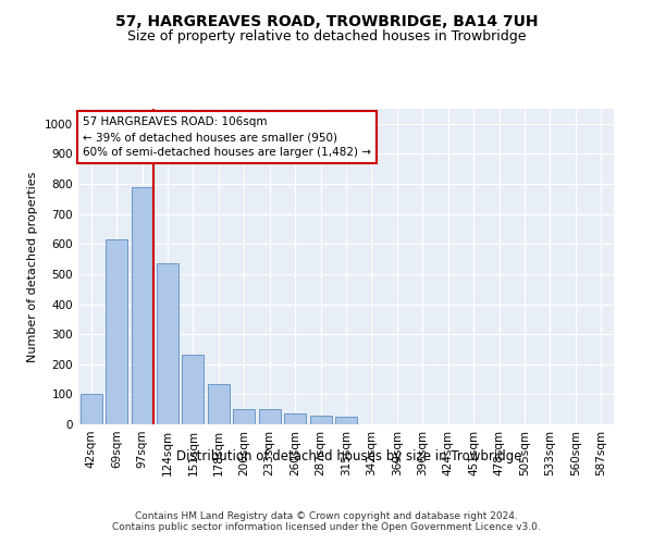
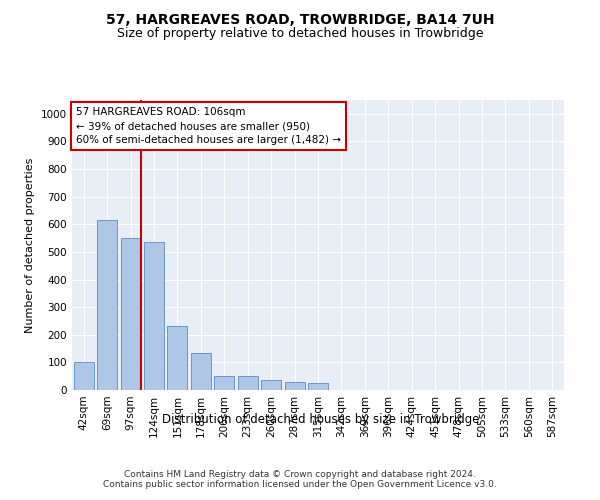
97sqm: 790 -> 550
